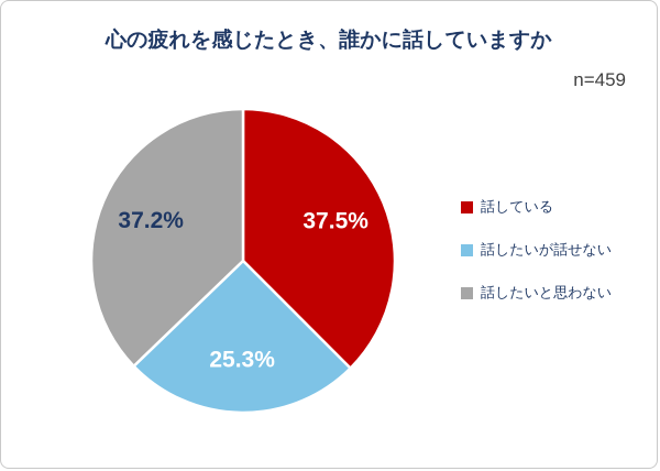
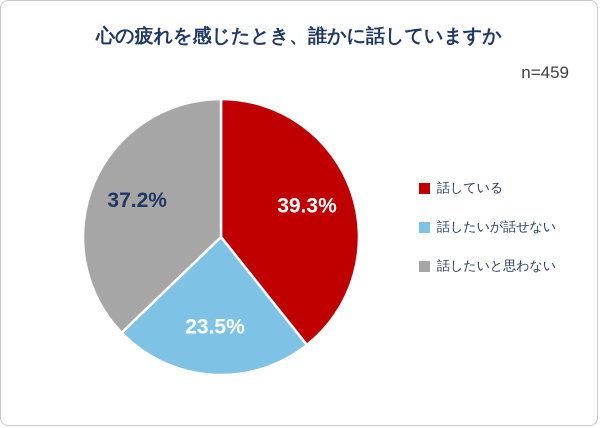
話している: 37.5% -> 39.3%
話したいが話せない: 25.3% -> 23.5%
